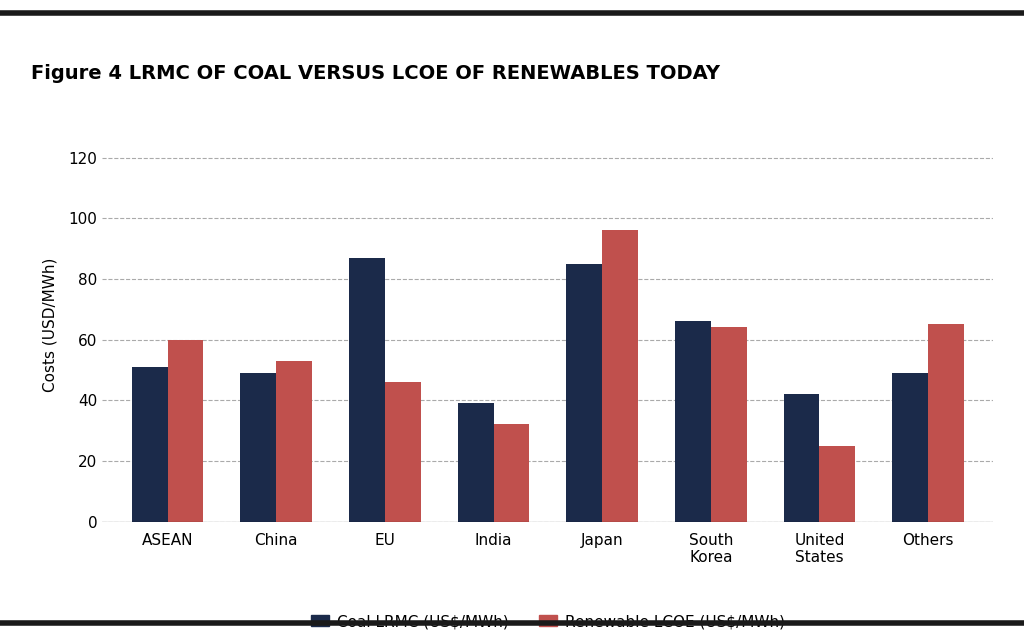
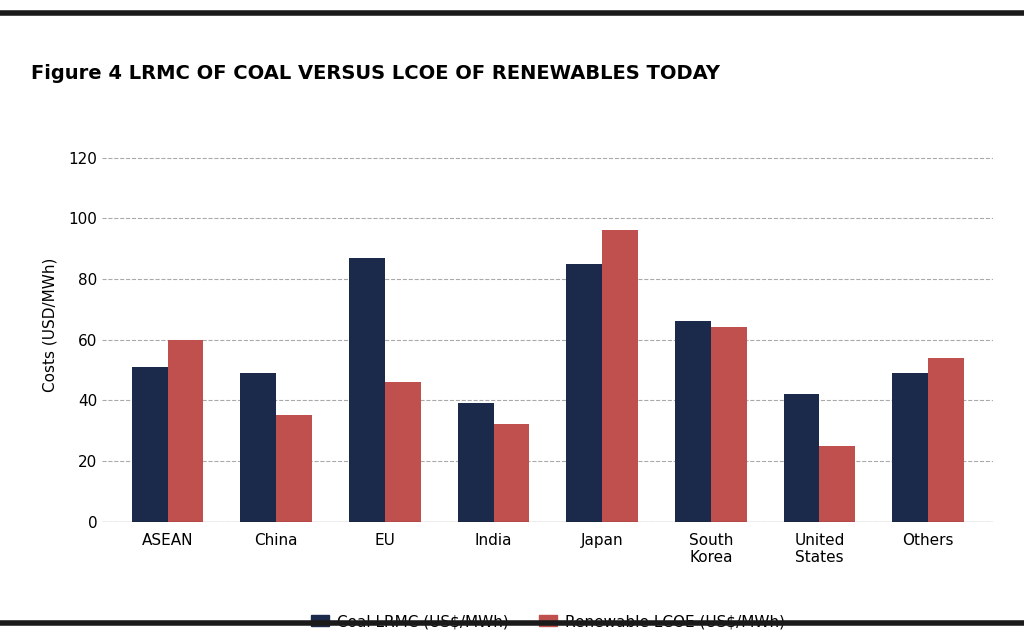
Renewable LCOE (US$/MWh)/China: 53 -> 35
Renewable LCOE (US$/MWh)/Others: 65 -> 54
